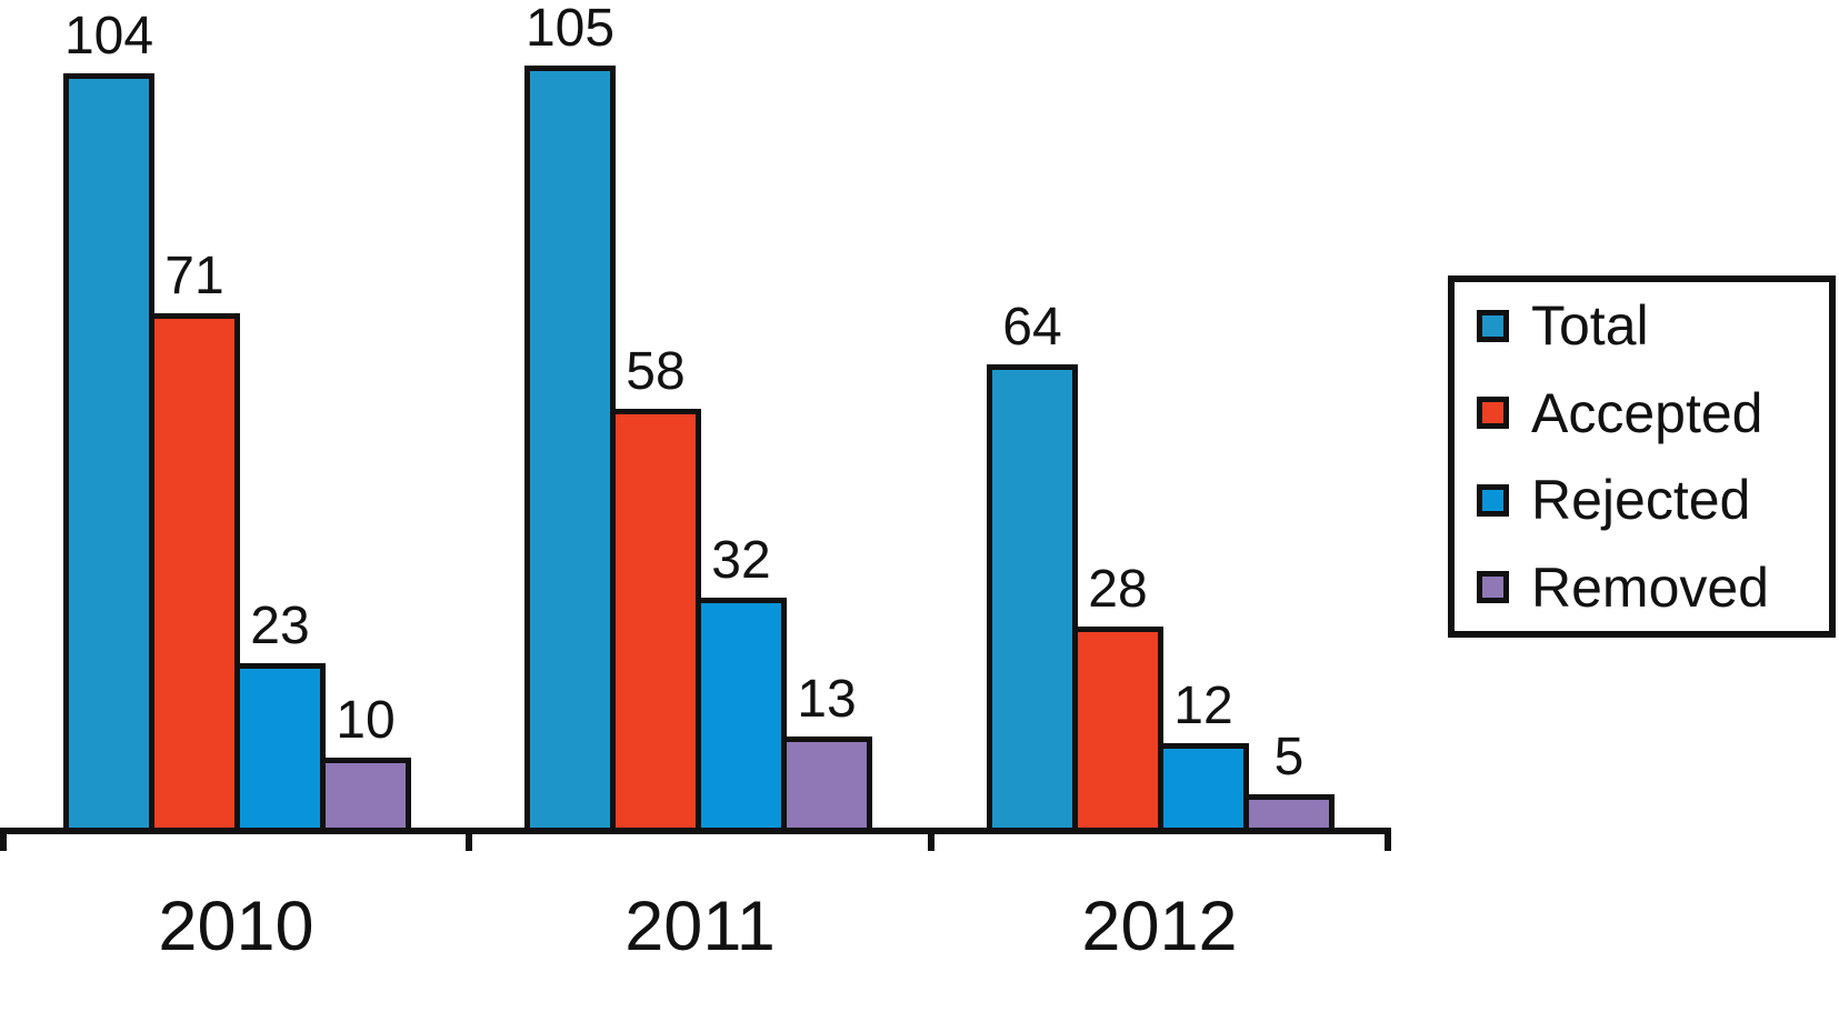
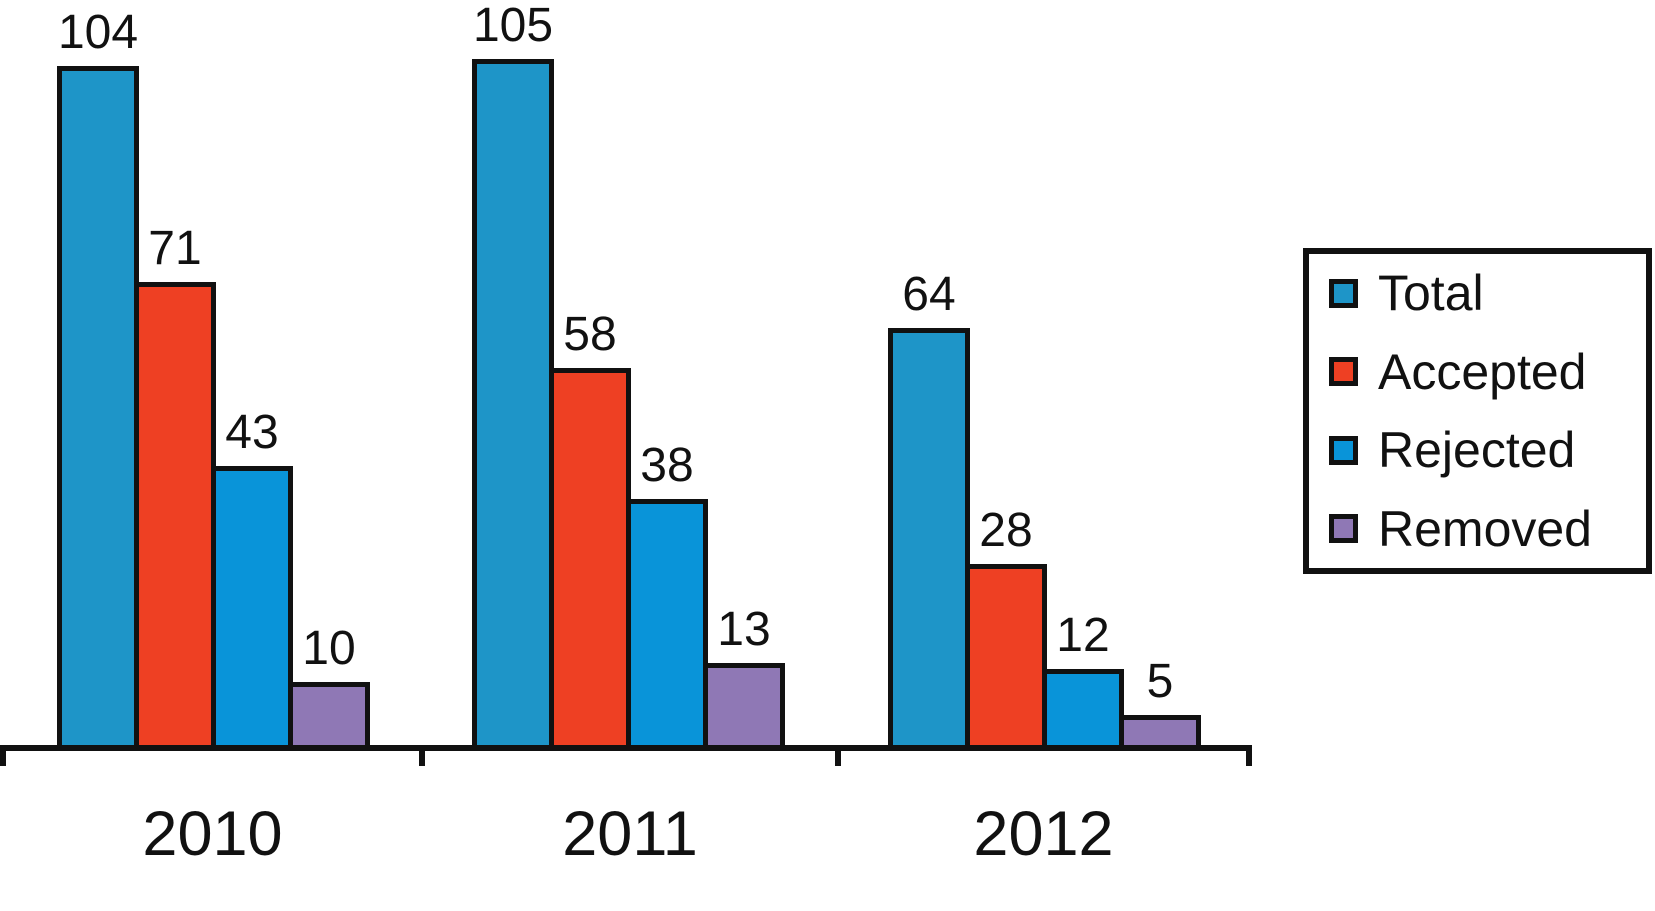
Rejected/2010: 23 -> 43
Rejected/2011: 32 -> 38
